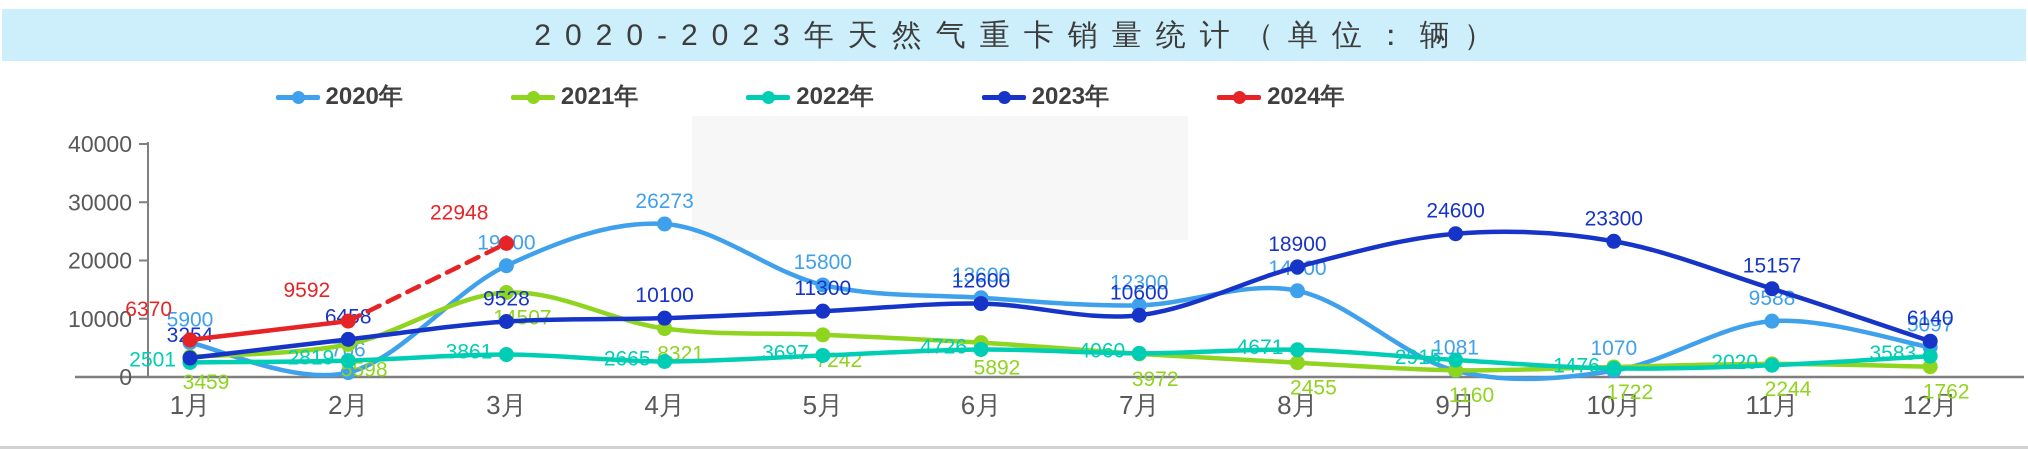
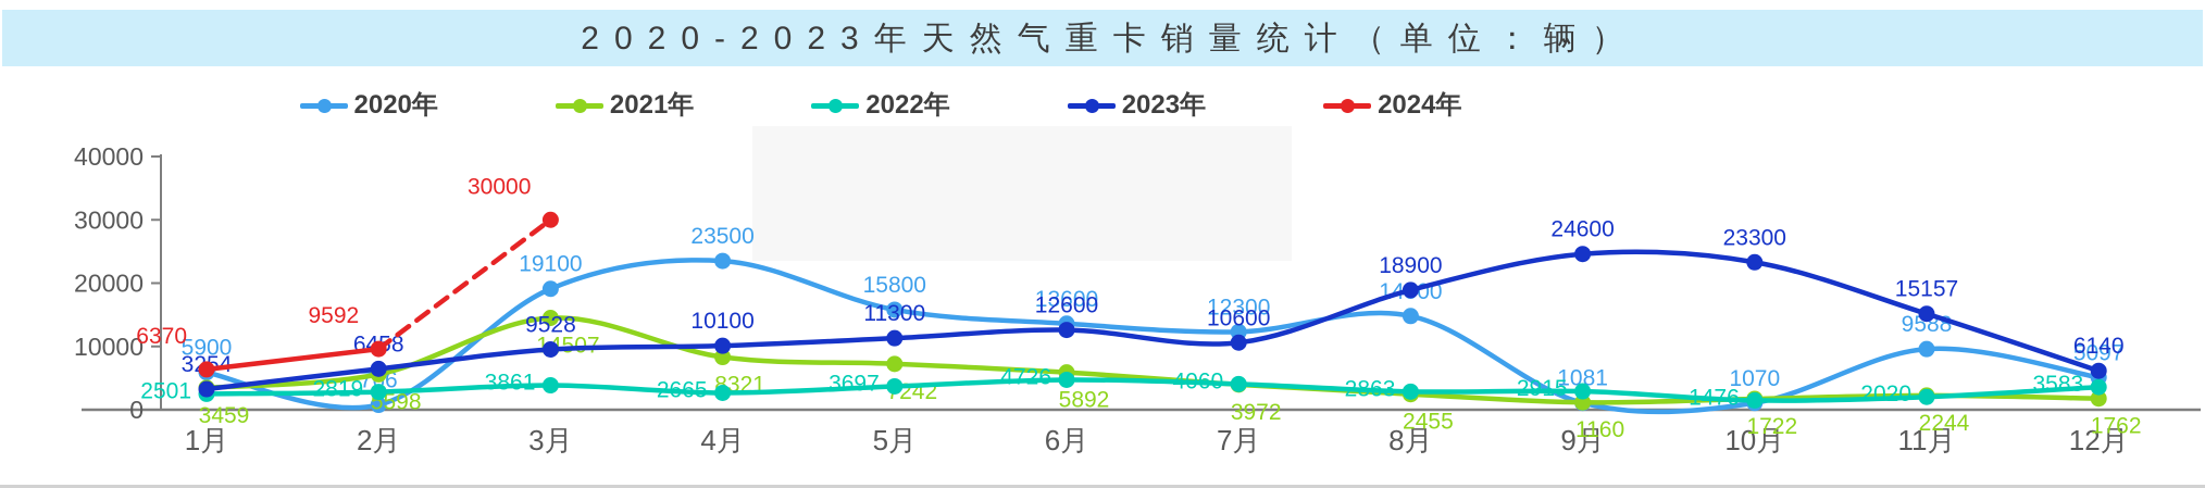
2024年/3月: 22948 -> 30000
2020年/4月: 26273 -> 23500
2022年/8月: 4671 -> 2863
